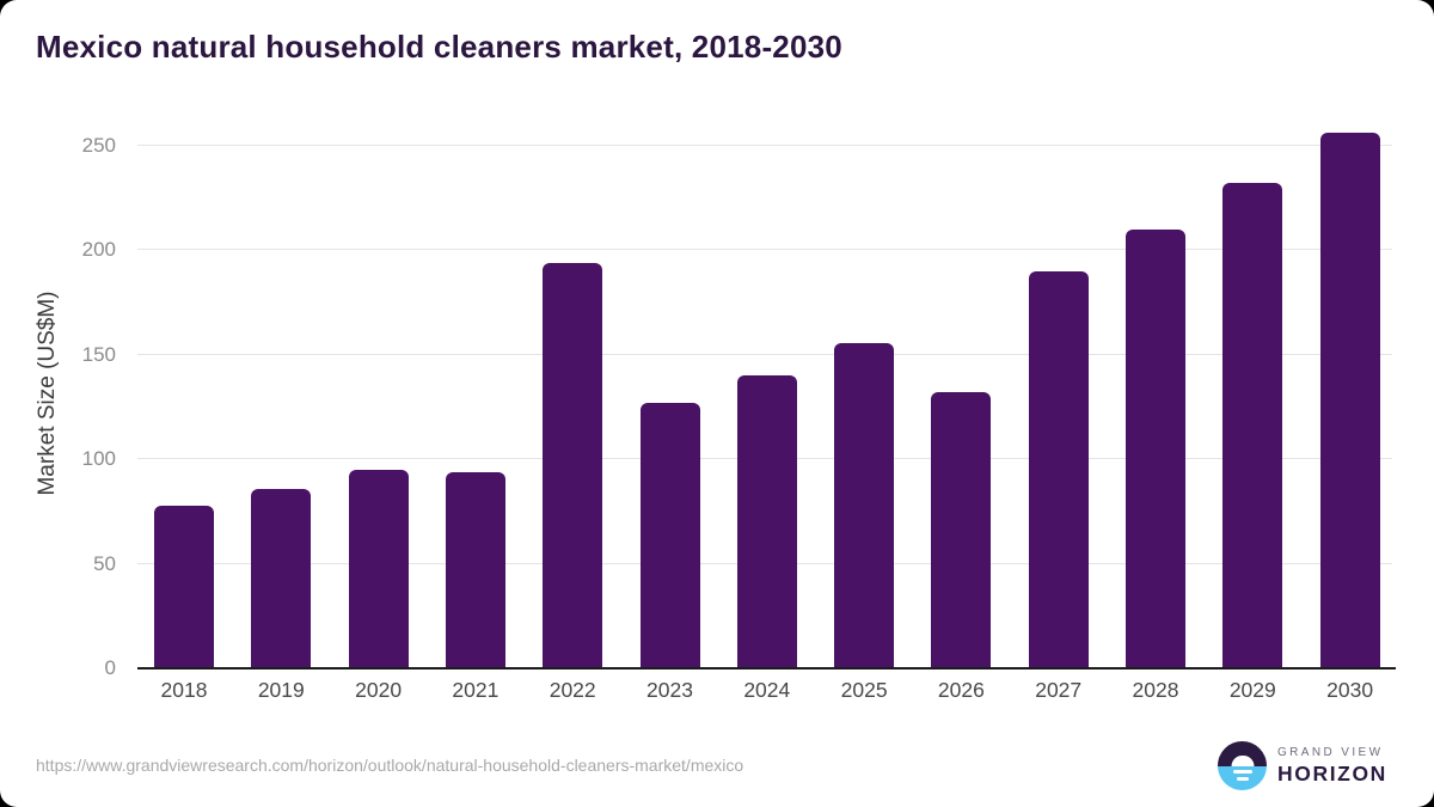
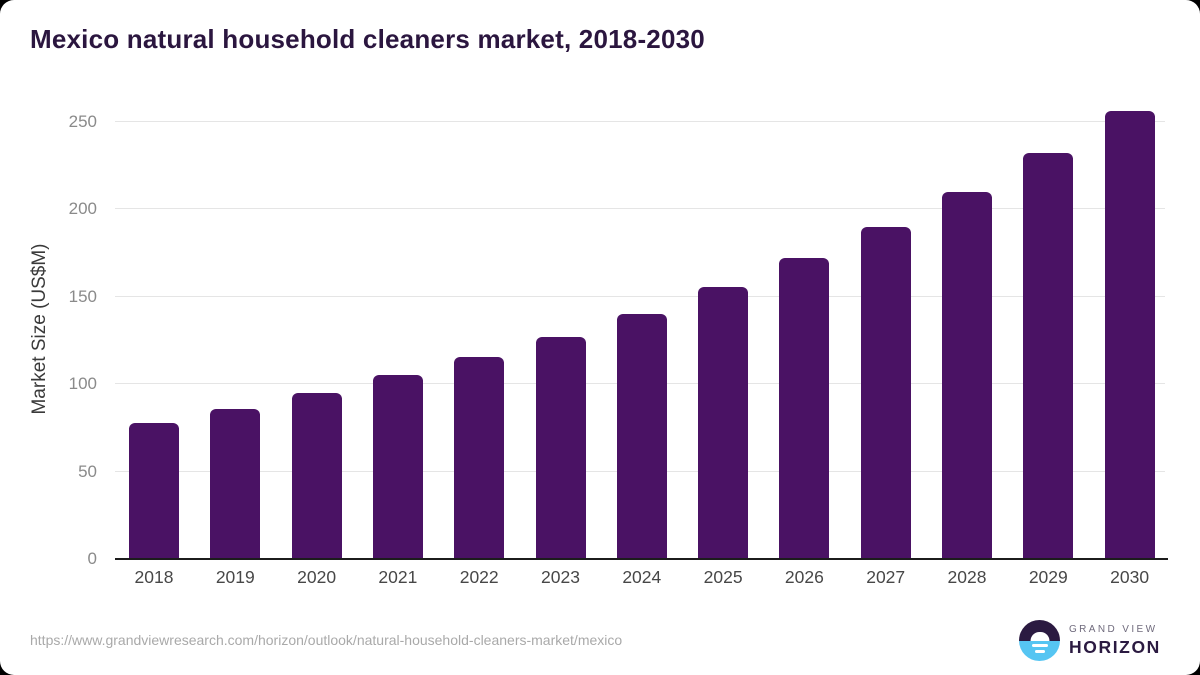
2021: 94 -> 105
2022: 194 -> 116
2026: 132 -> 172
